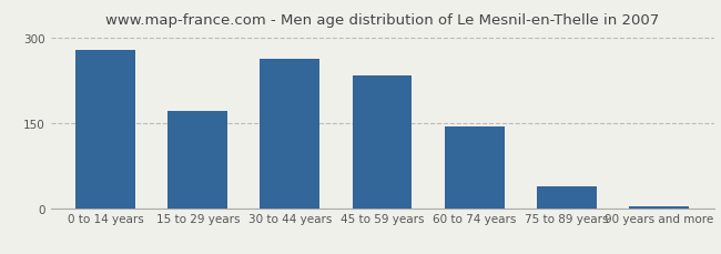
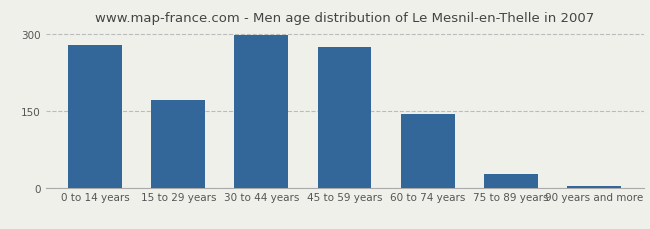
30 to 44 years: 264 -> 298
45 to 59 years: 234 -> 276
75 to 89 years: 38 -> 27
